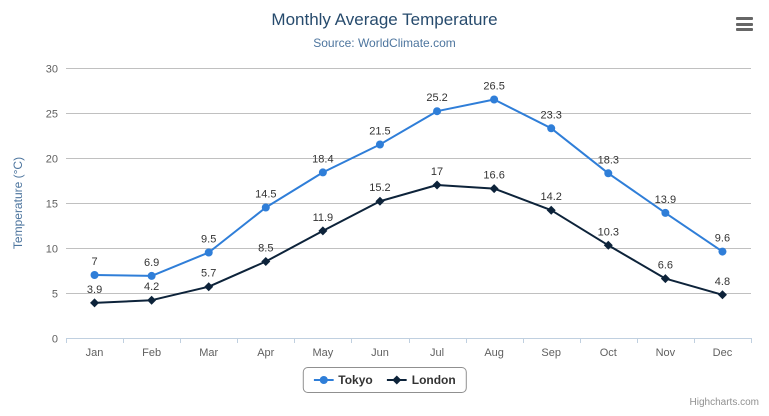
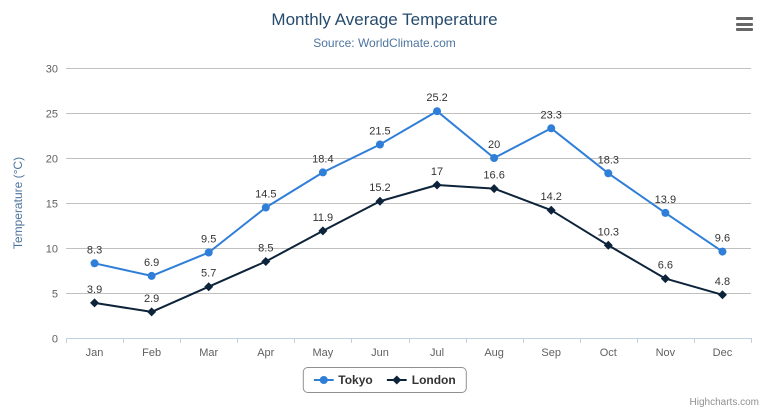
Tokyo/Jan: 7 -> 8.3
London/Feb: 4.2 -> 2.9
Tokyo/Aug: 26.5 -> 20
